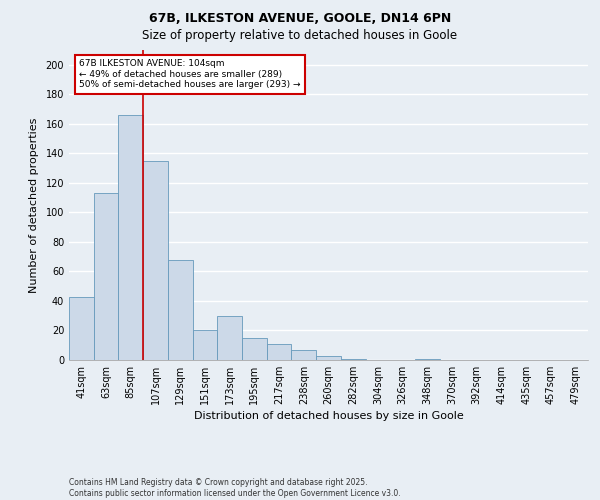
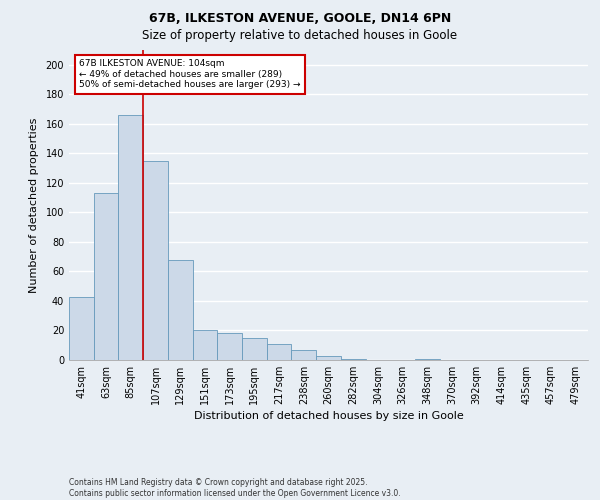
173sqm: 30 -> 18
